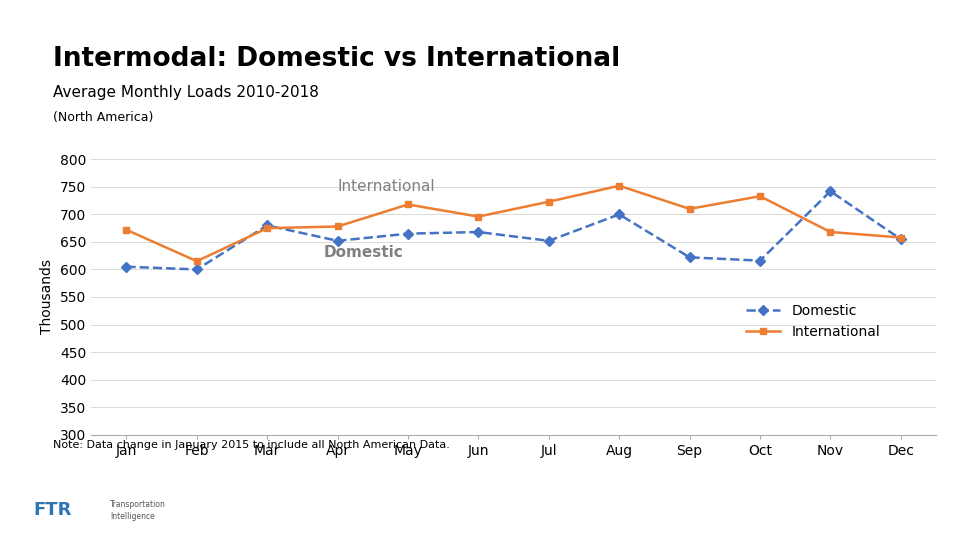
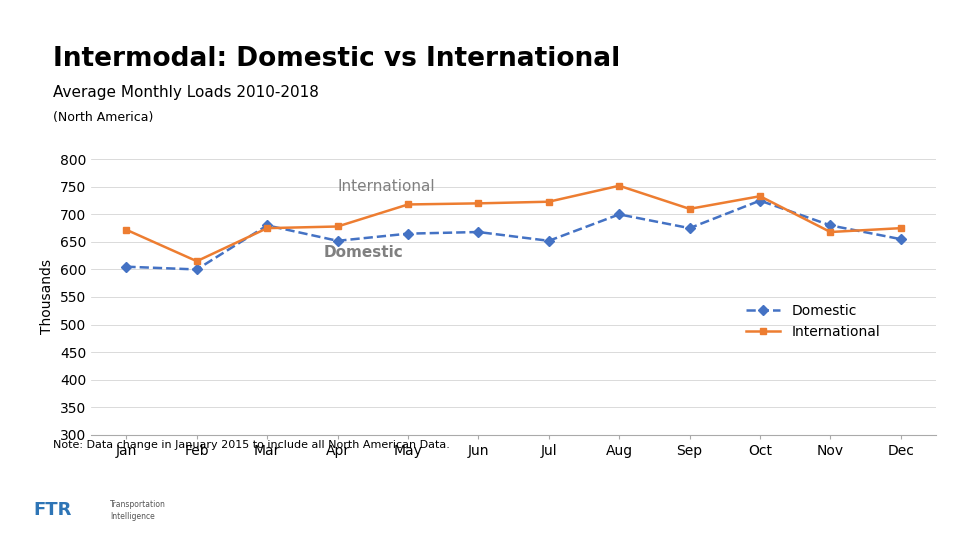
International/Jun: 696 -> 720
Domestic/Sep: 622 -> 675
Domestic/Oct: 616 -> 725
Domestic/Nov: 742 -> 680
International/Dec: 658 -> 675
